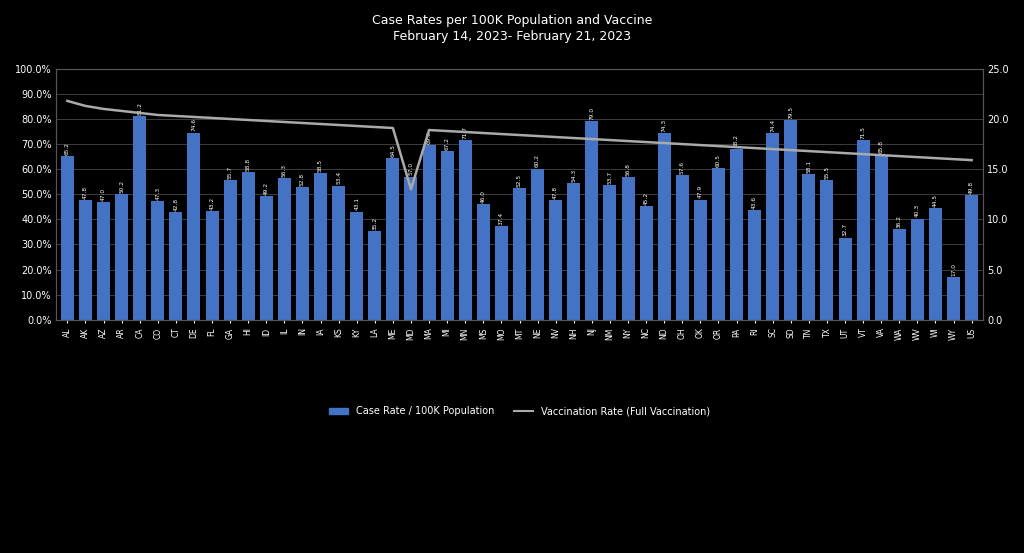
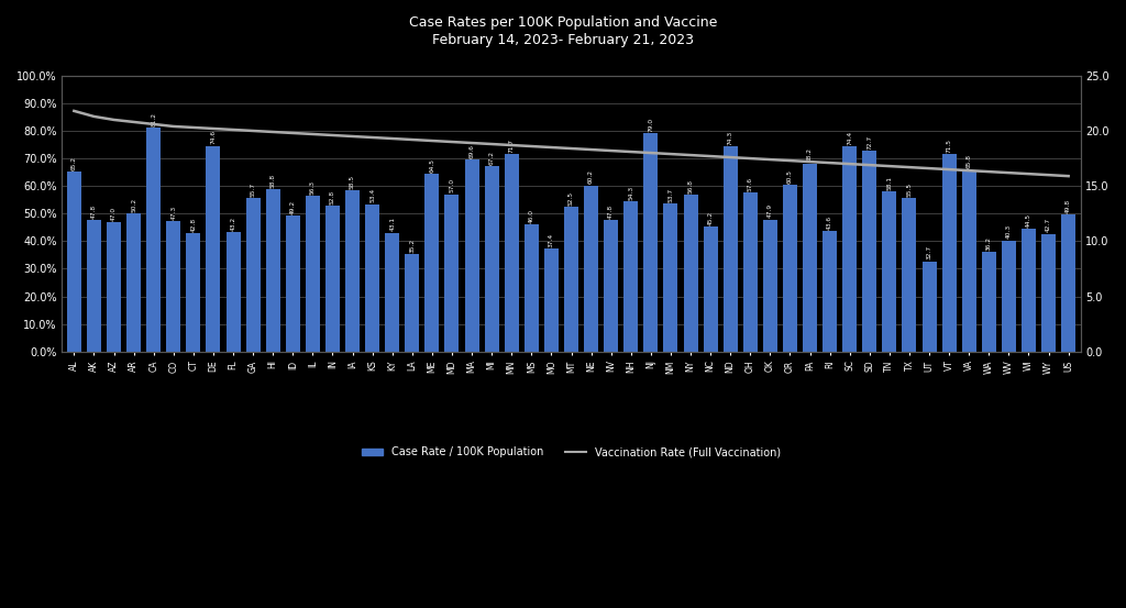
Vaccination Rate (Full Vaccination)/MD: 13.0 -> 19.0
Case Rate / 100K Population/SD: 79.5% -> 72.7%
Case Rate / 100K Population/WY: 17.0% -> 42.7%
